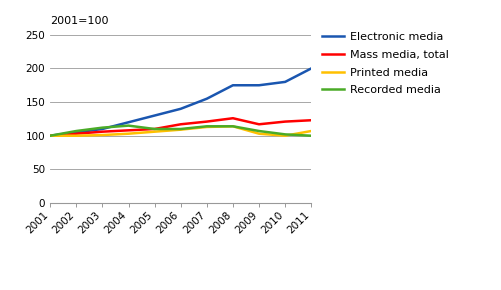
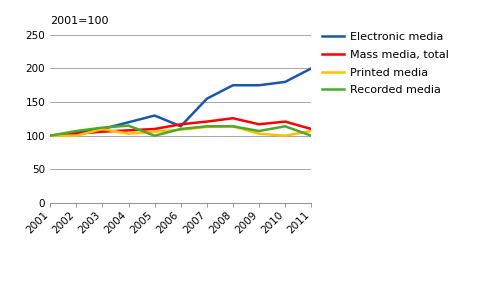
Printed media/2003: 101 -> 110
Recorded media/2005: 110 -> 100
Electronic media/2006: 140 -> 114
Recorded media/2010: 102 -> 114
Mass media, total/2011: 123 -> 110
